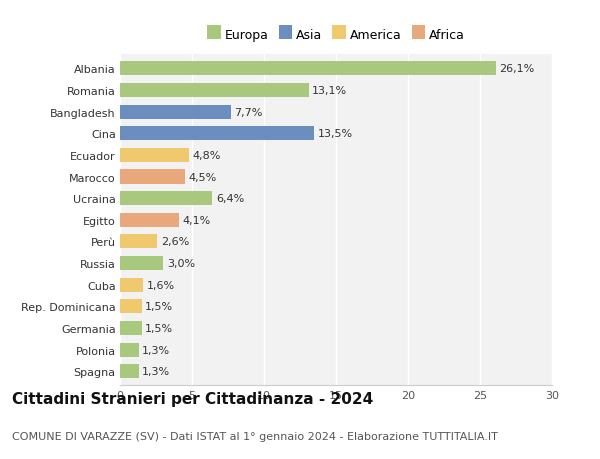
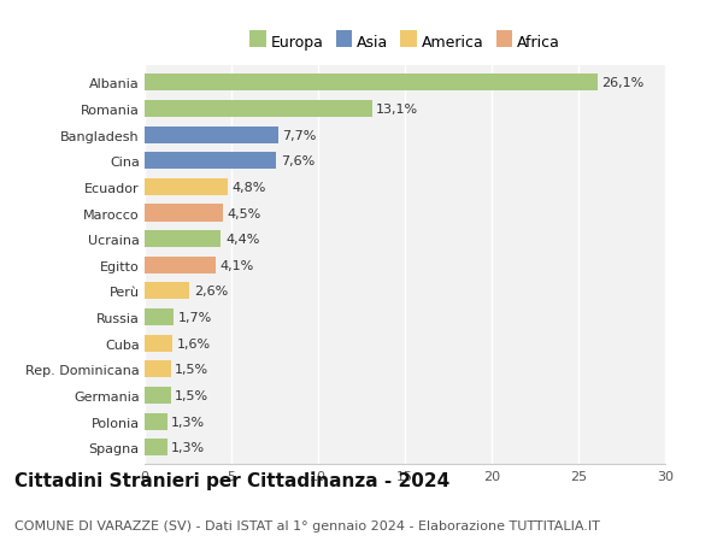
Cina: 13,5% -> 7,6%
Ucraina: 6,4% -> 4,4%
Russia: 3,0% -> 1,7%
